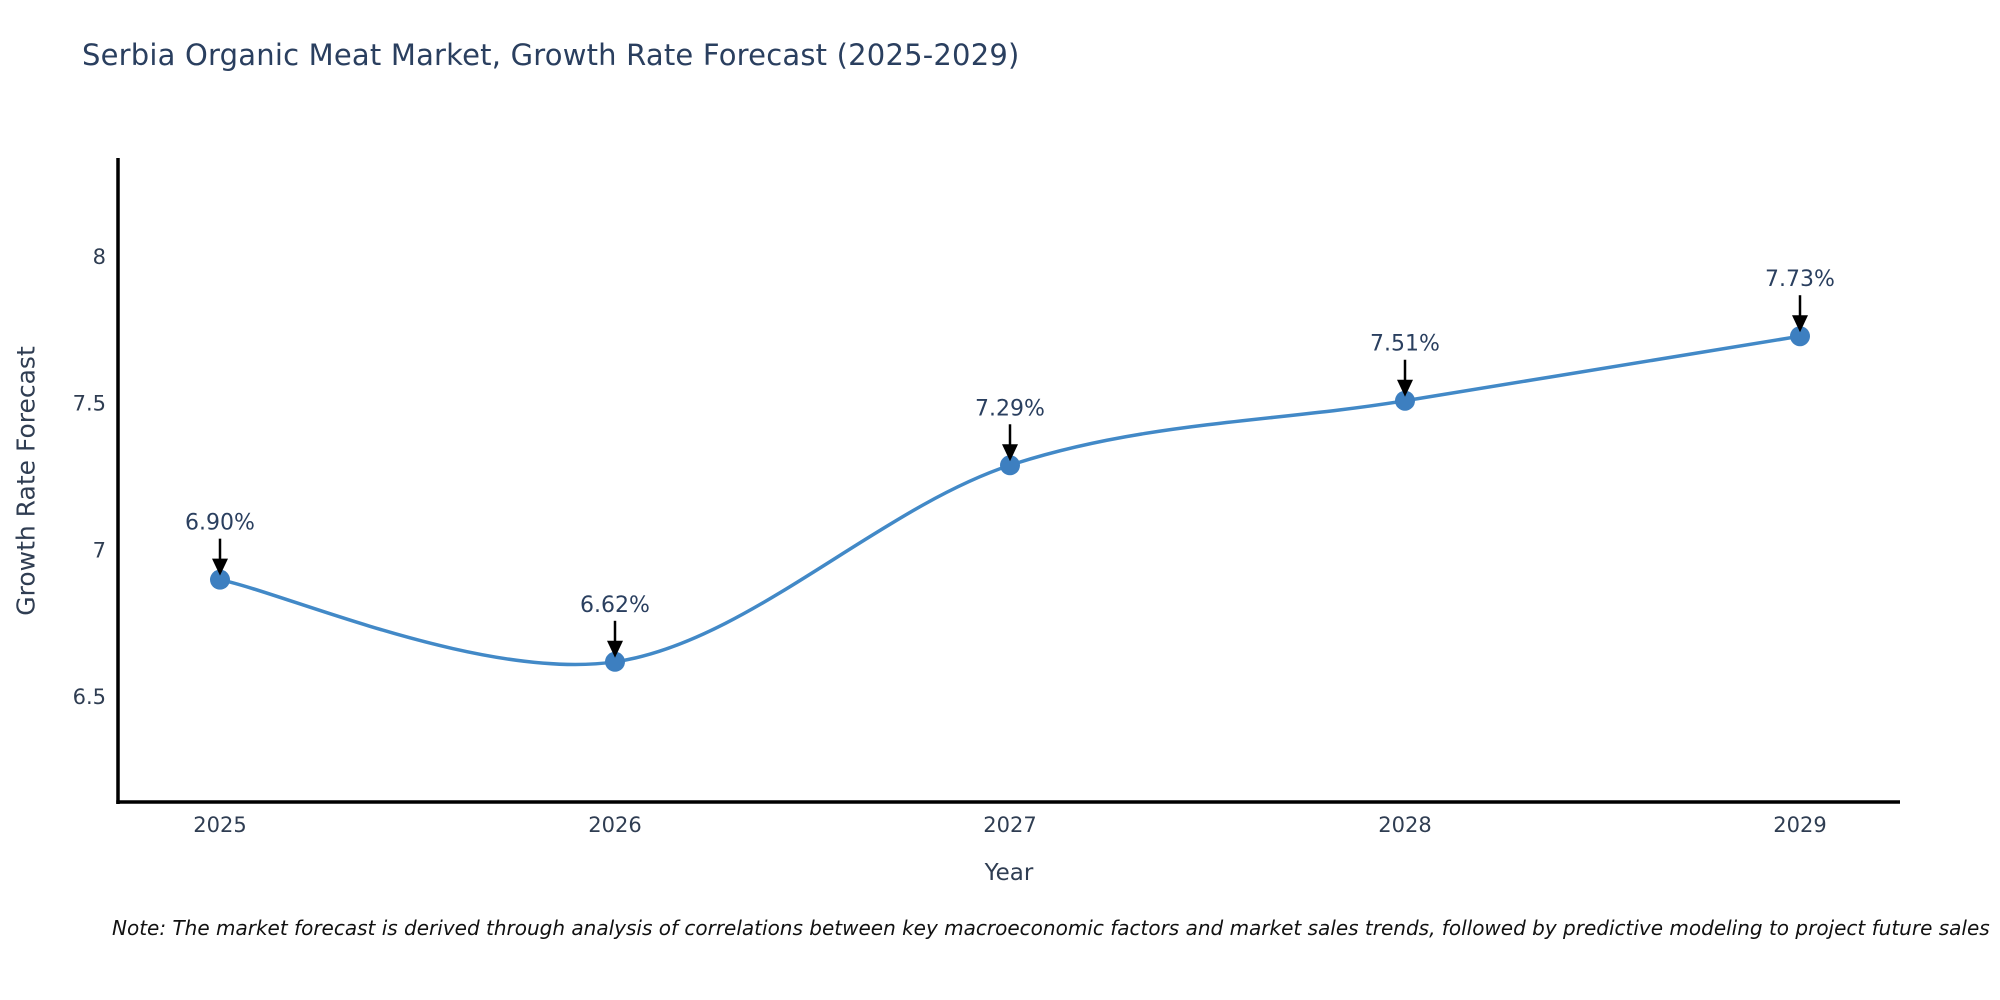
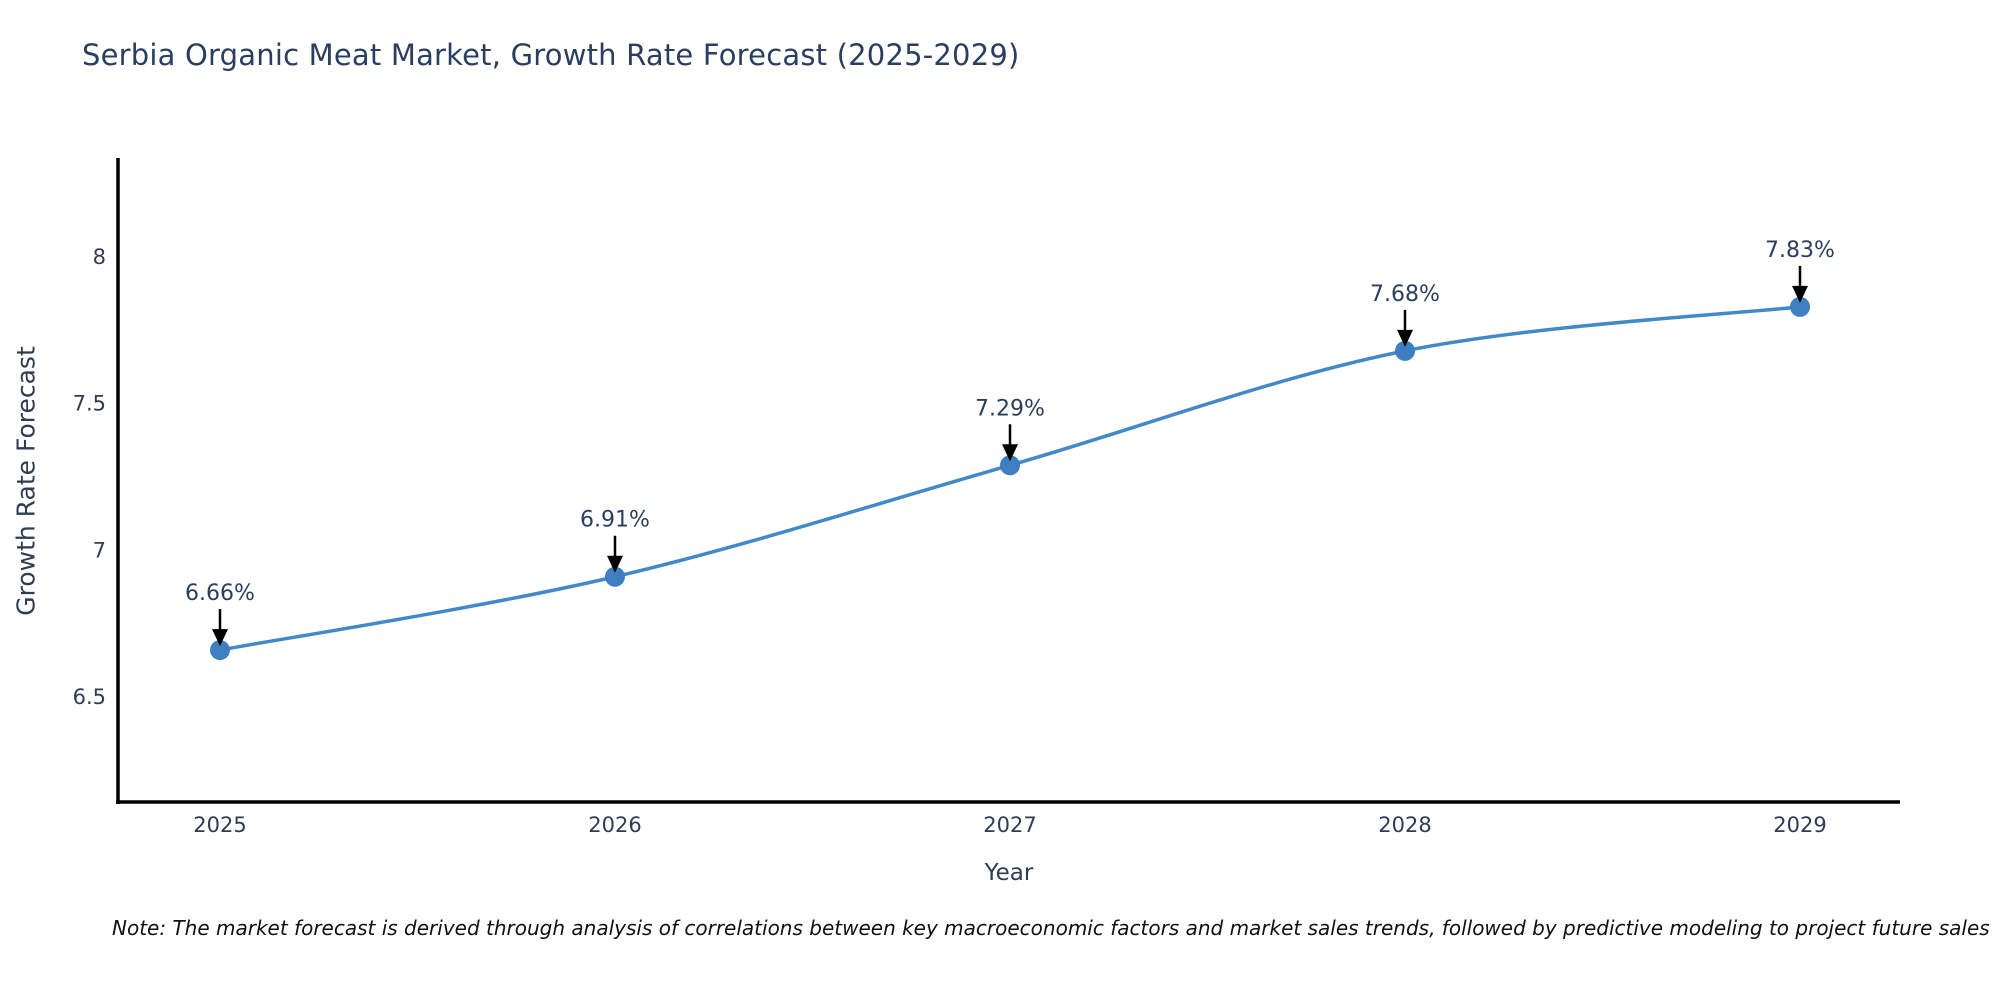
2025: 6.90% -> 6.66%
2026: 6.62% -> 6.91%
2028: 7.51% -> 7.68%
2029: 7.73% -> 7.83%
